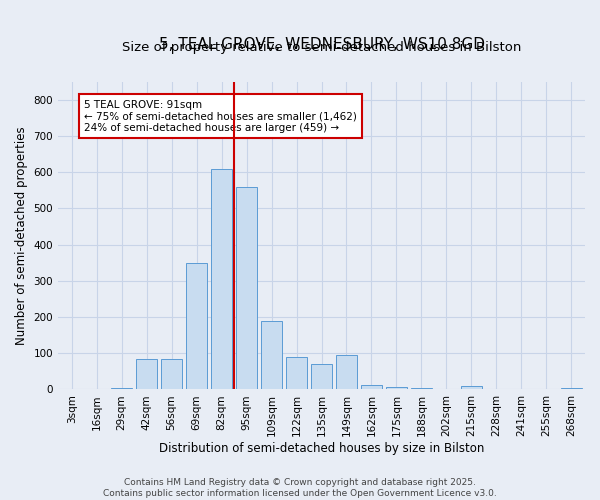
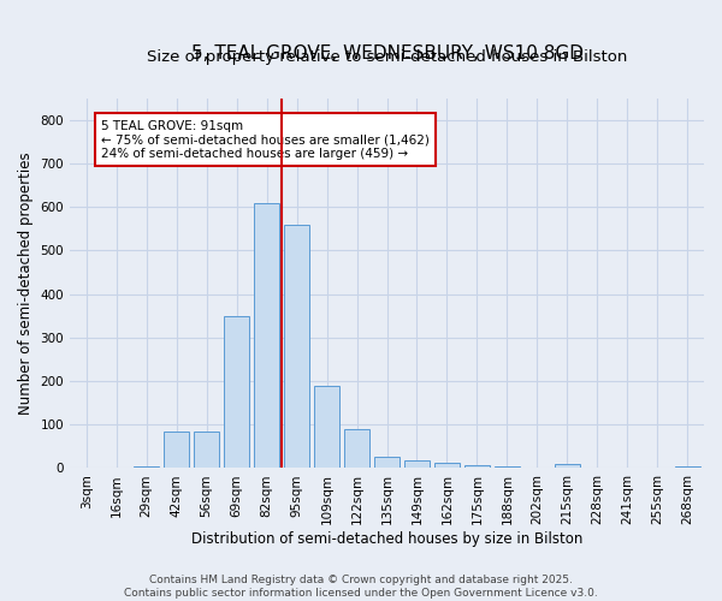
135sqm: 70 -> 27
149sqm: 95 -> 18
